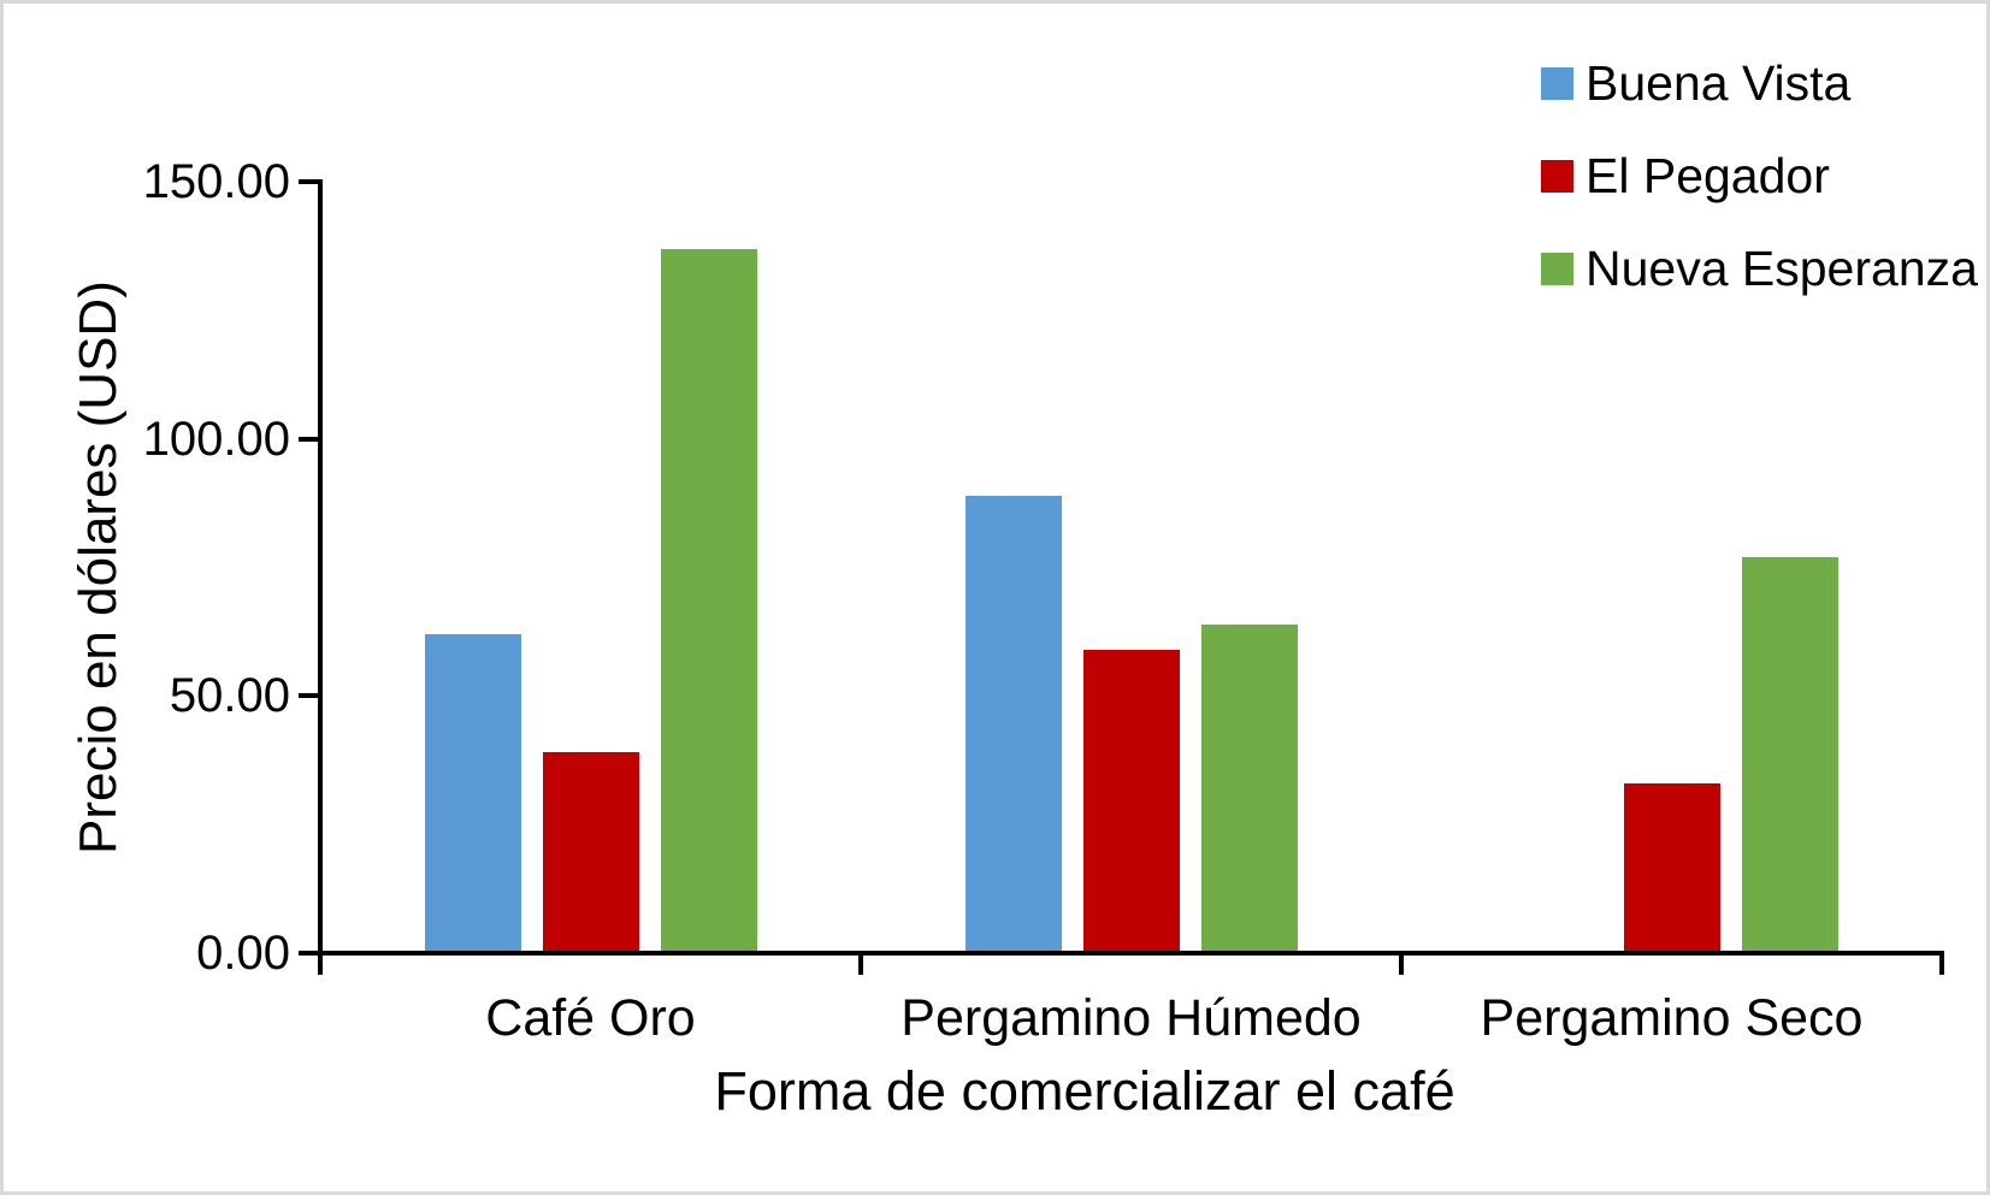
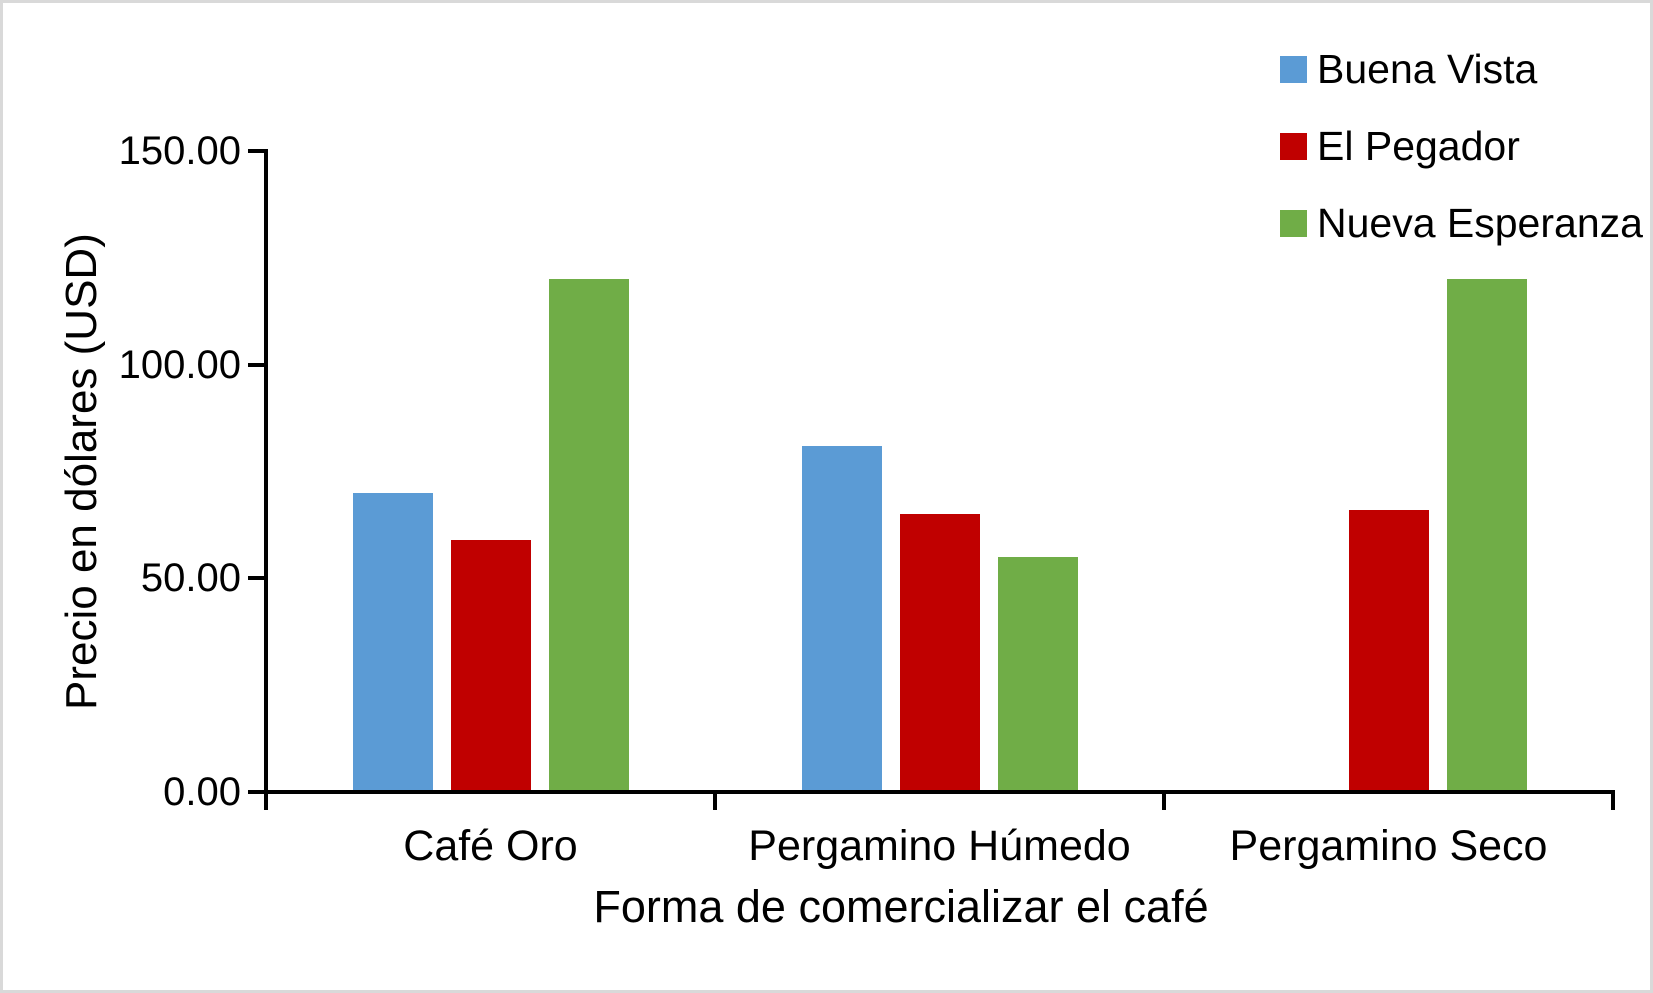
Buena Vista/Café Oro: 62 -> 70
El Pegador/Café Oro: 39 -> 59
Nueva Esperanza/Café Oro: 137 -> 120
Buena Vista/Pergamino Húmedo: 89 -> 81
El Pegador/Pergamino Húmedo: 59 -> 65
Nueva Esperanza/Pergamino Húmedo: 64 -> 55
El Pegador/Pergamino Seco: 33 -> 66
Nueva Esperanza/Pergamino Seco: 77 -> 120
